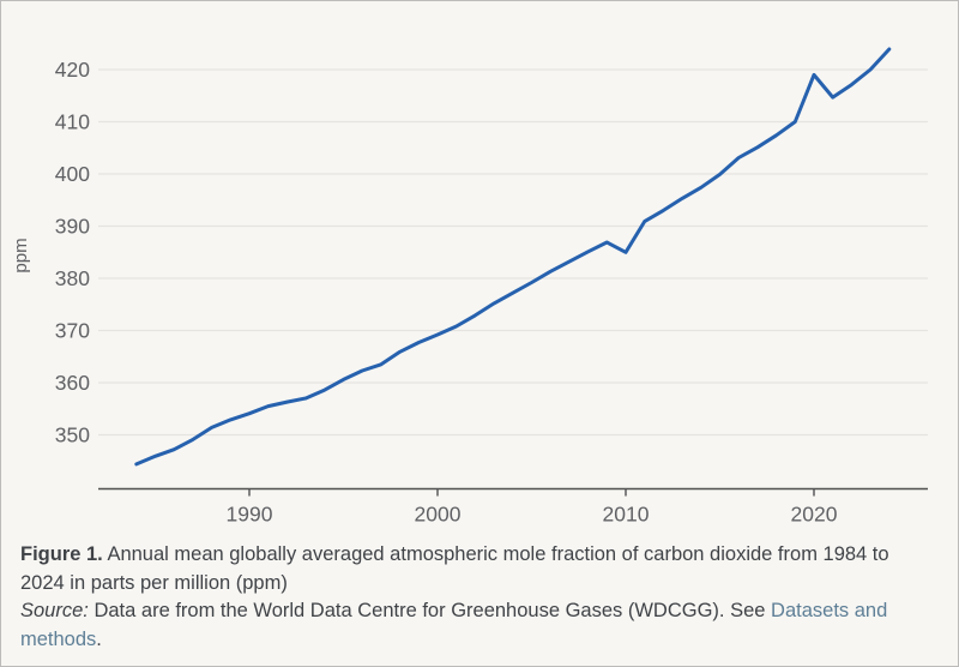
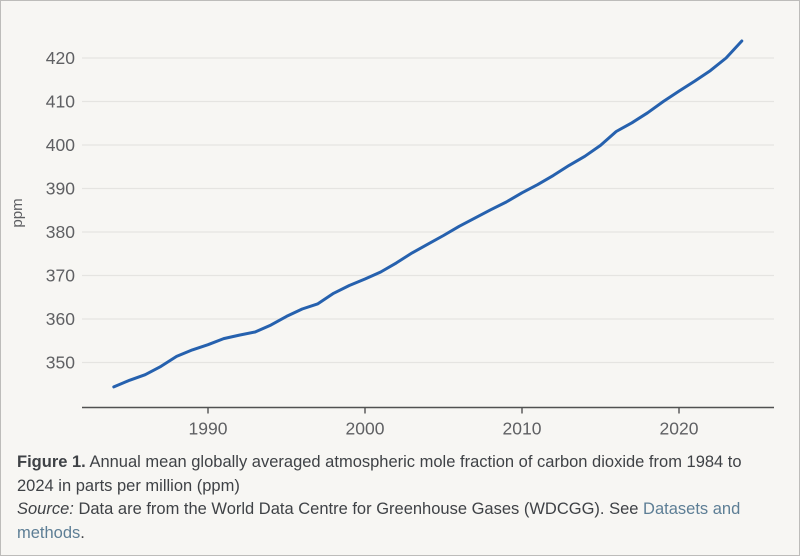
2010: 385 -> 389
2020: 419 -> 412
